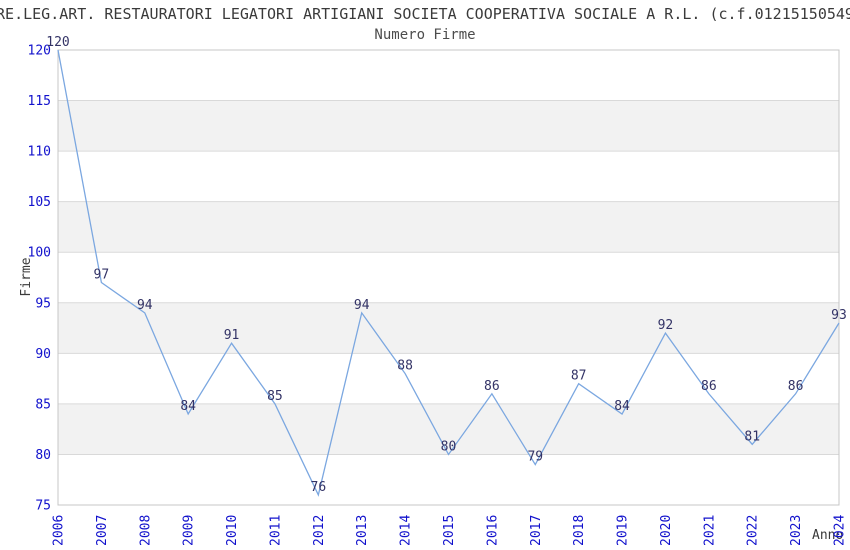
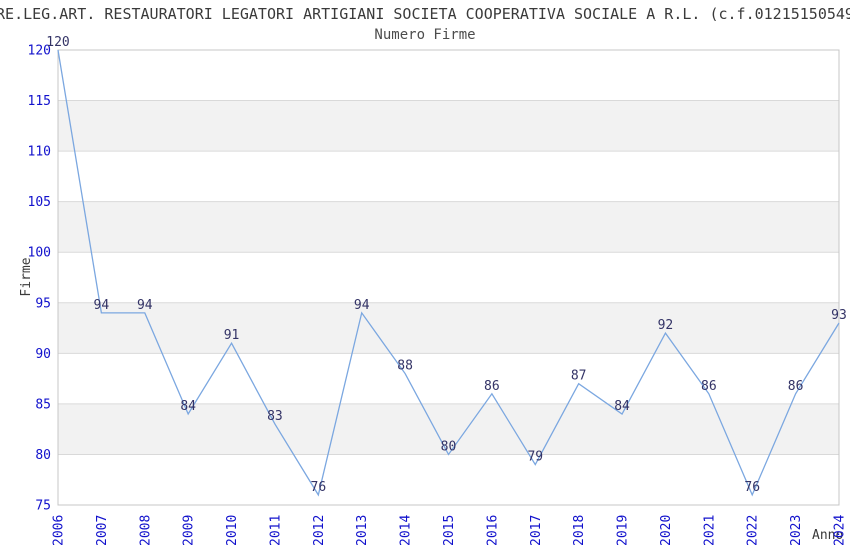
2007: 97 -> 94
2011: 85 -> 83
2022: 81 -> 76
